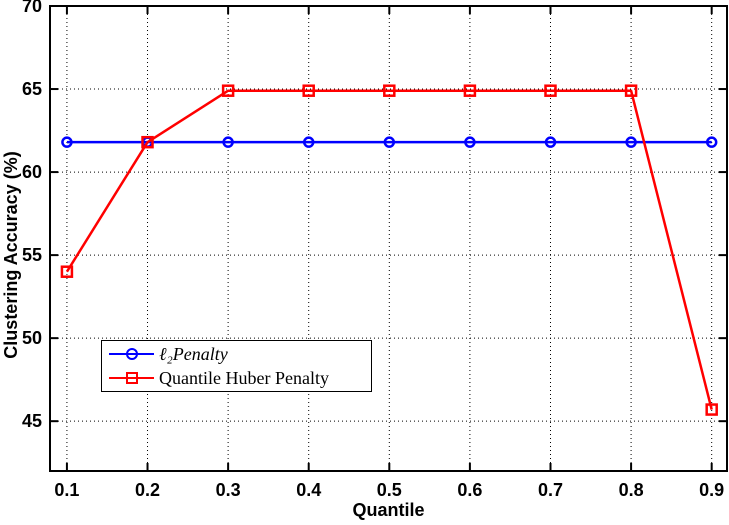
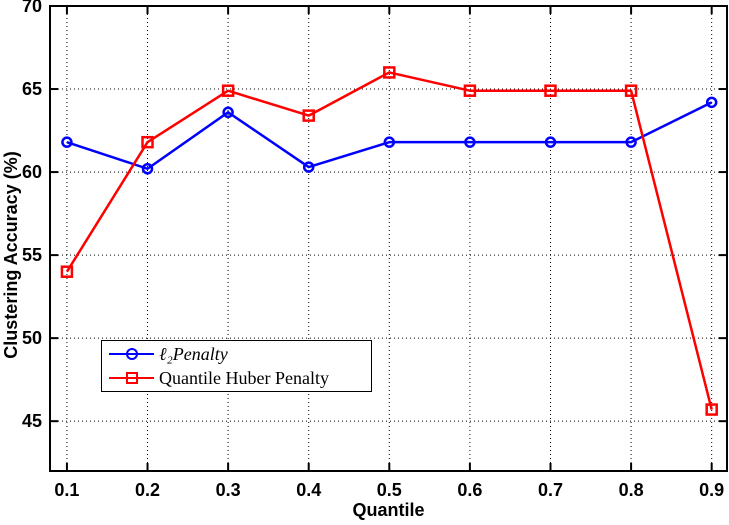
ℓ₂Penalty/0.2: 61.8 -> 60.2
ℓ₂Penalty/0.3: 61.8 -> 63.6
ℓ₂Penalty/0.4: 61.8 -> 60.3
Quantile Huber Penalty/0.4: 64.9 -> 63.4
Quantile Huber Penalty/0.5: 64.9 -> 66.0
ℓ₂Penalty/0.9: 61.8 -> 64.2
